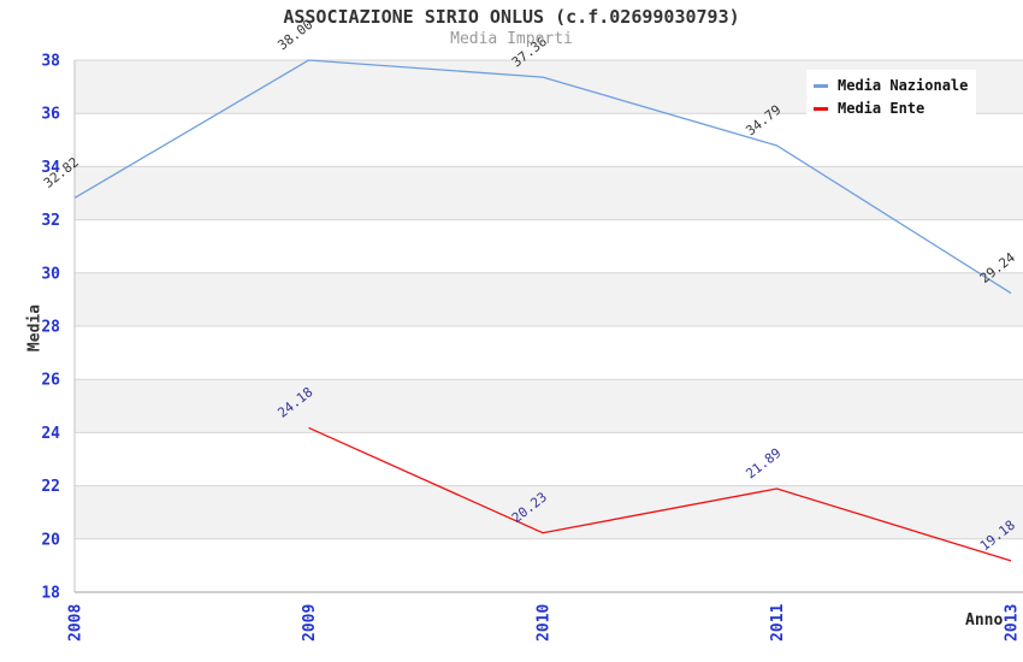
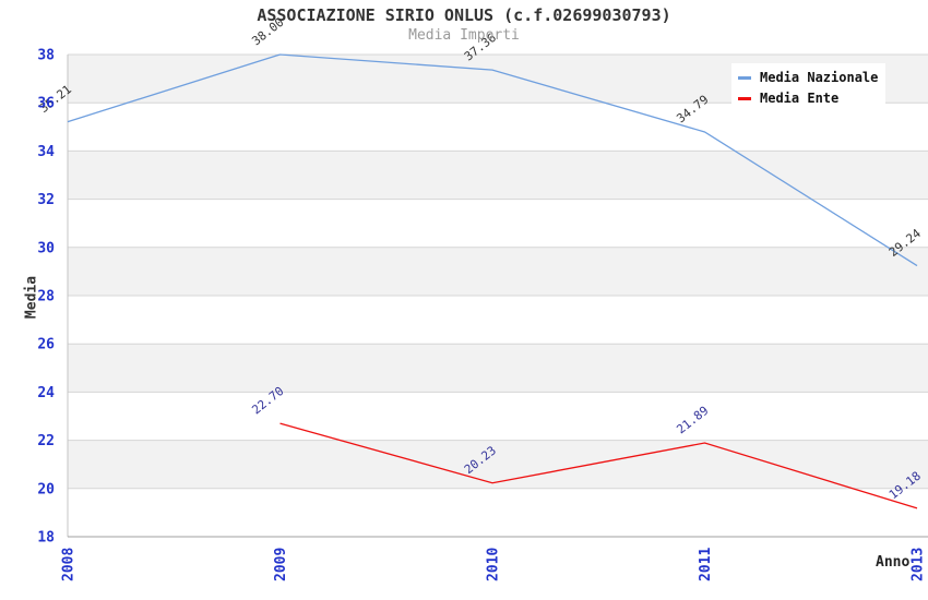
Media Nazionale/2008: 32.82 -> 35.21
Media Ente/2009: 24.18 -> 22.70
